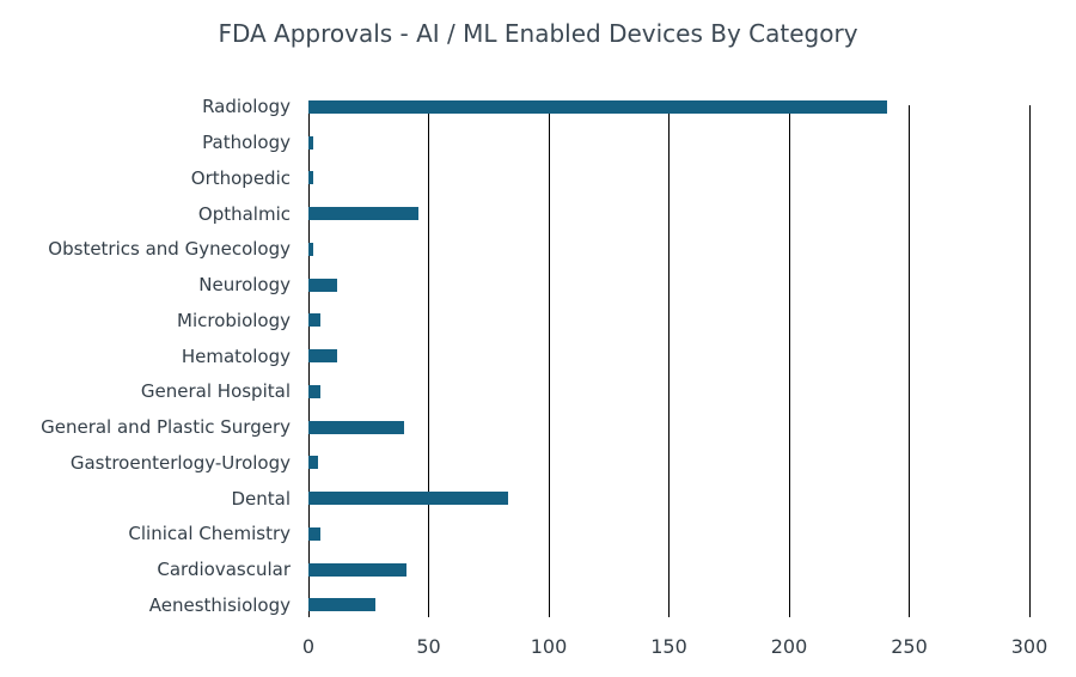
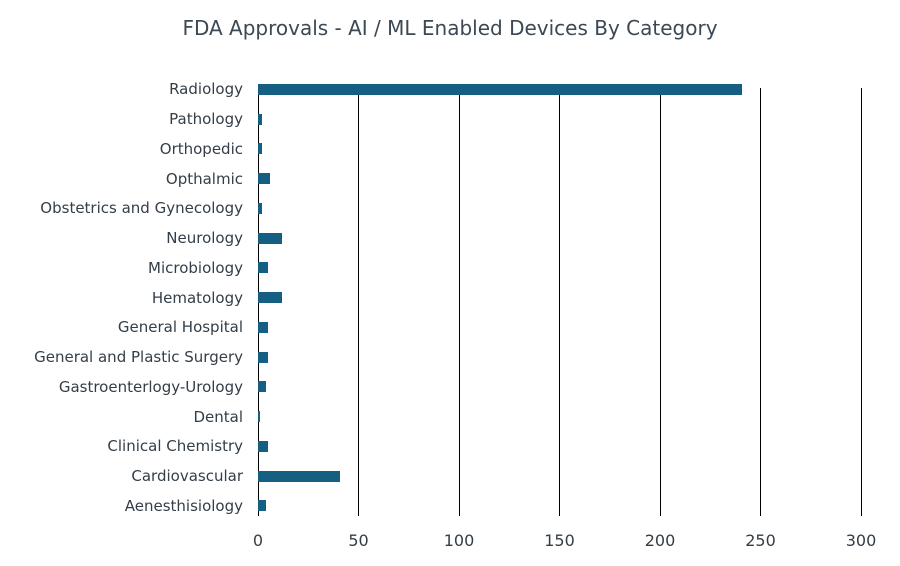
Opthalmic: 46 -> 6
General and Plastic Surgery: 40 -> 5
Dental: 83 -> 1
Aenesthisiology: 28 -> 4
